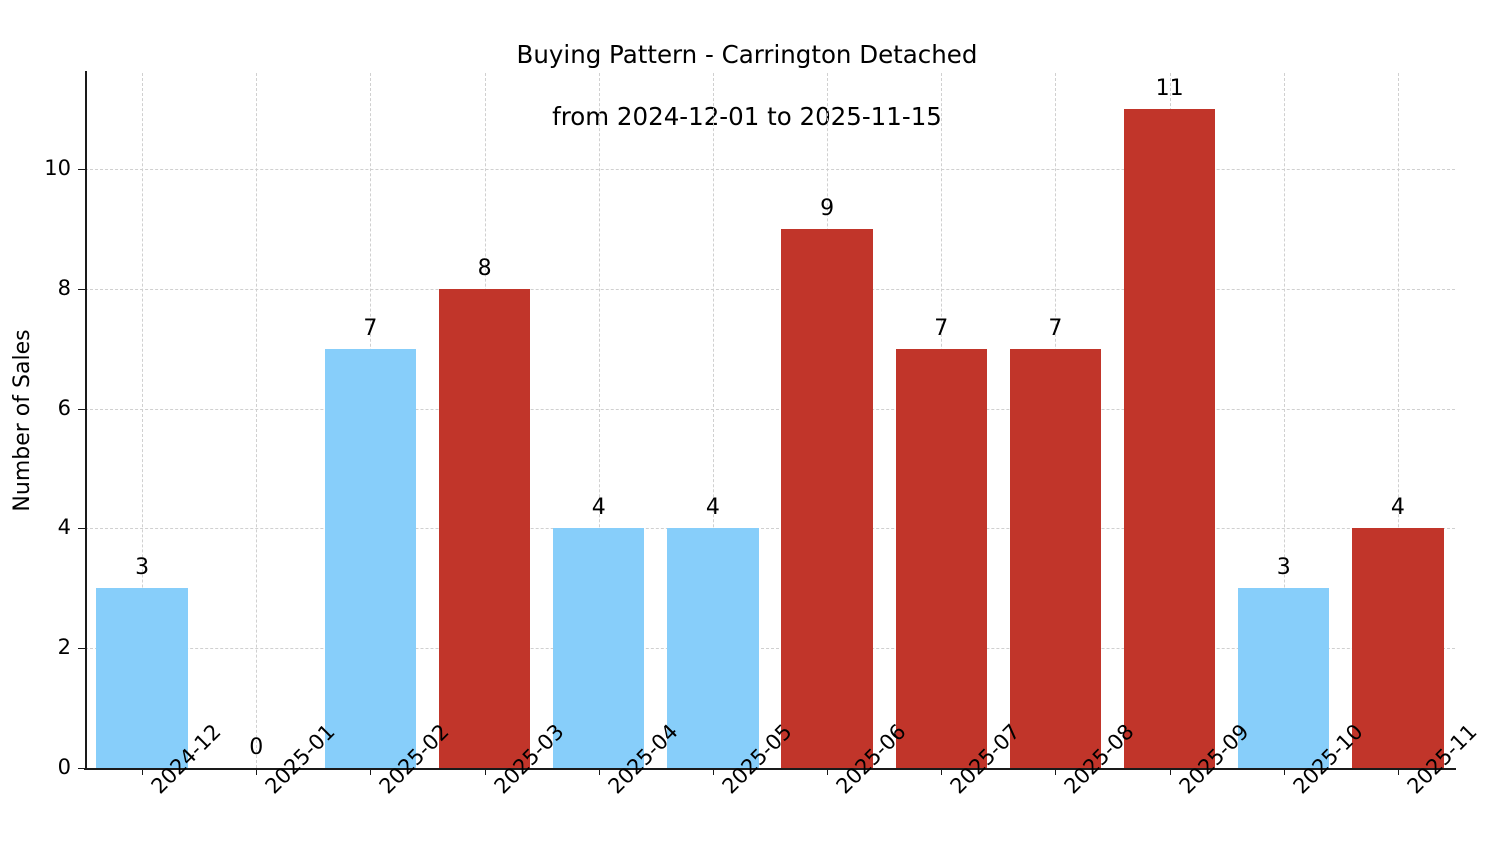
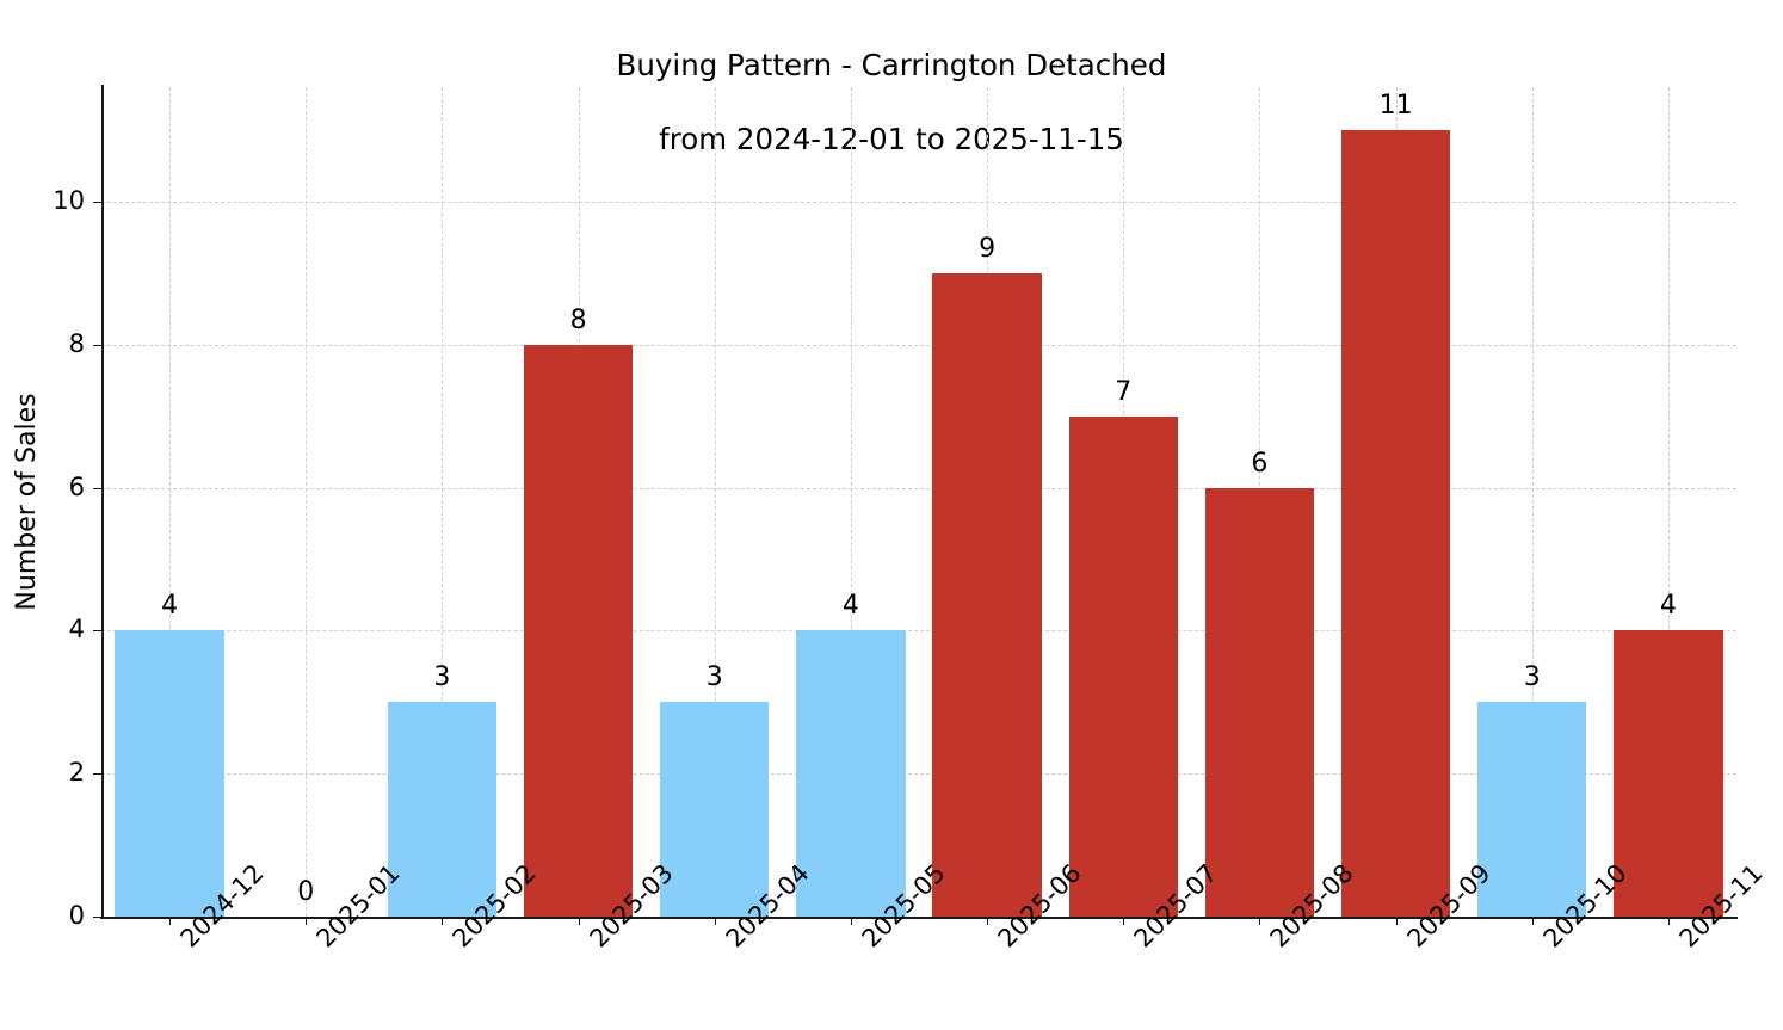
2024-12: 3 -> 4
2025-02: 7 -> 3
2025-04: 4 -> 3
2025-08: 7 -> 6
